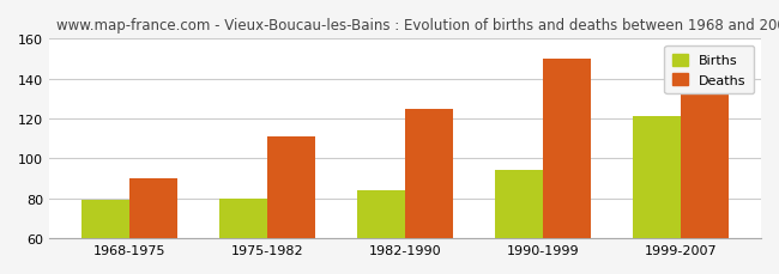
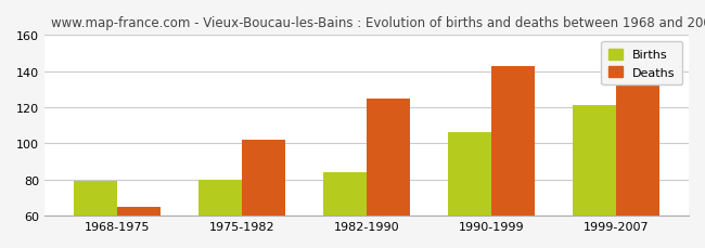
Deaths/1968-1975: 90 -> 65
Deaths/1975-1982: 111 -> 102
Births/1990-1999: 94 -> 106
Deaths/1990-1999: 150 -> 143
